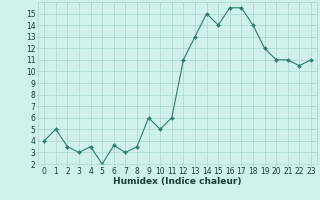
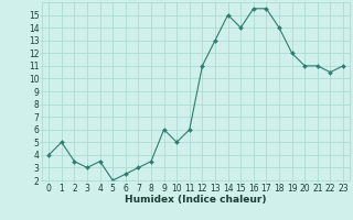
6: 3.6 -> 2.5
